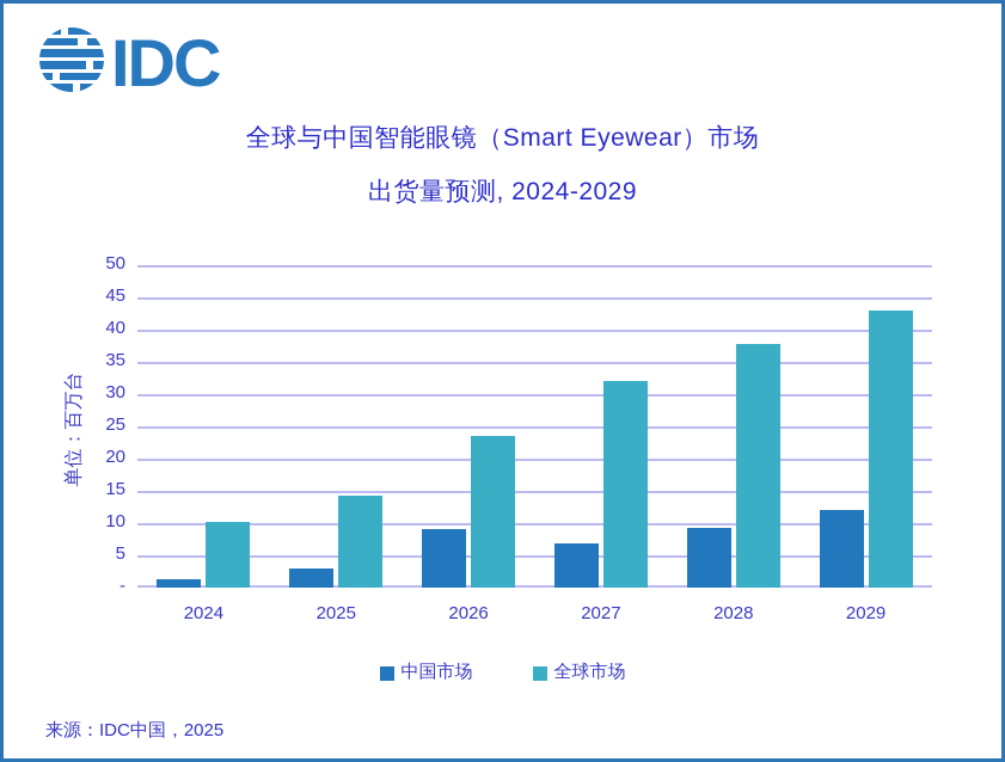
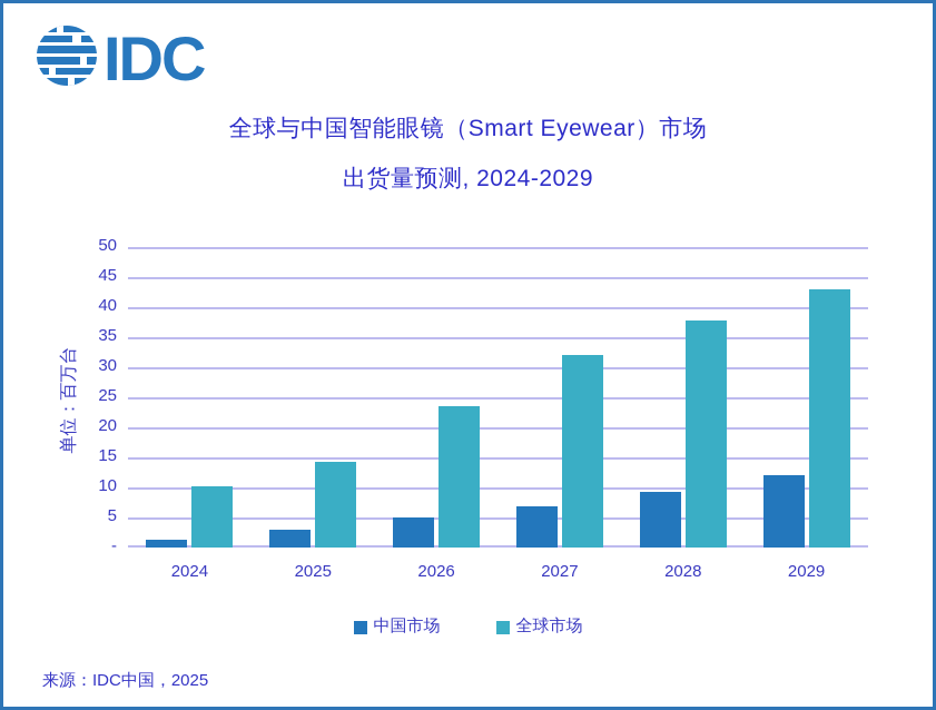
中国市场/2026: 9 -> 5
